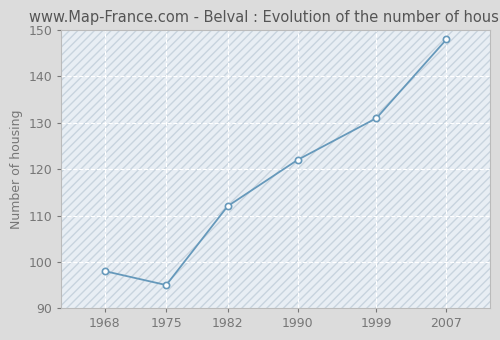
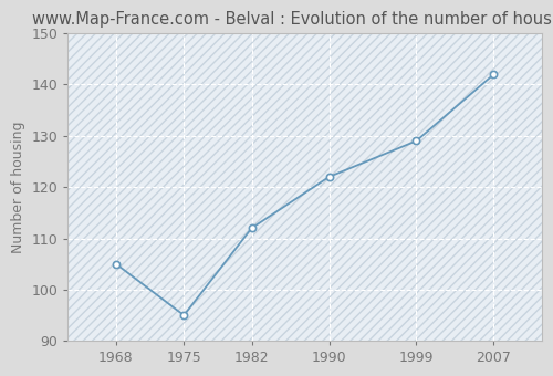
1968: 98 -> 105
1999: 131 -> 129
2007: 148 -> 142
